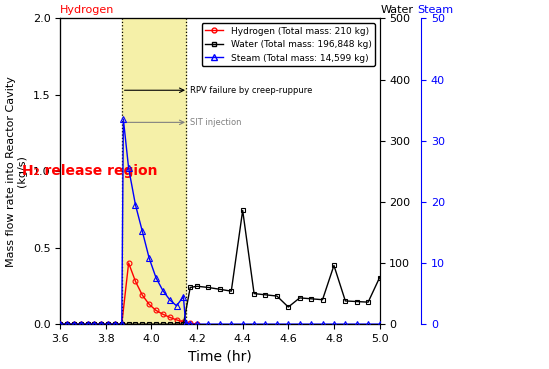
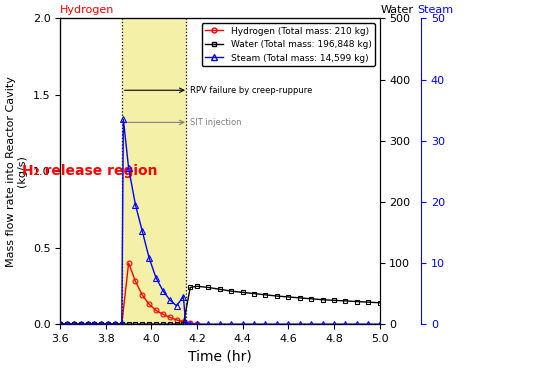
Water (Total mass: 196,848 kg)/4.4: 186 -> 52
Water (Total mass: 196,848 kg)/4.6: 28 -> 44
Water (Total mass: 196,848 kg)/4.8: 96 -> 39
Water (Total mass: 196,848 kg)/5.0: 76 -> 35
